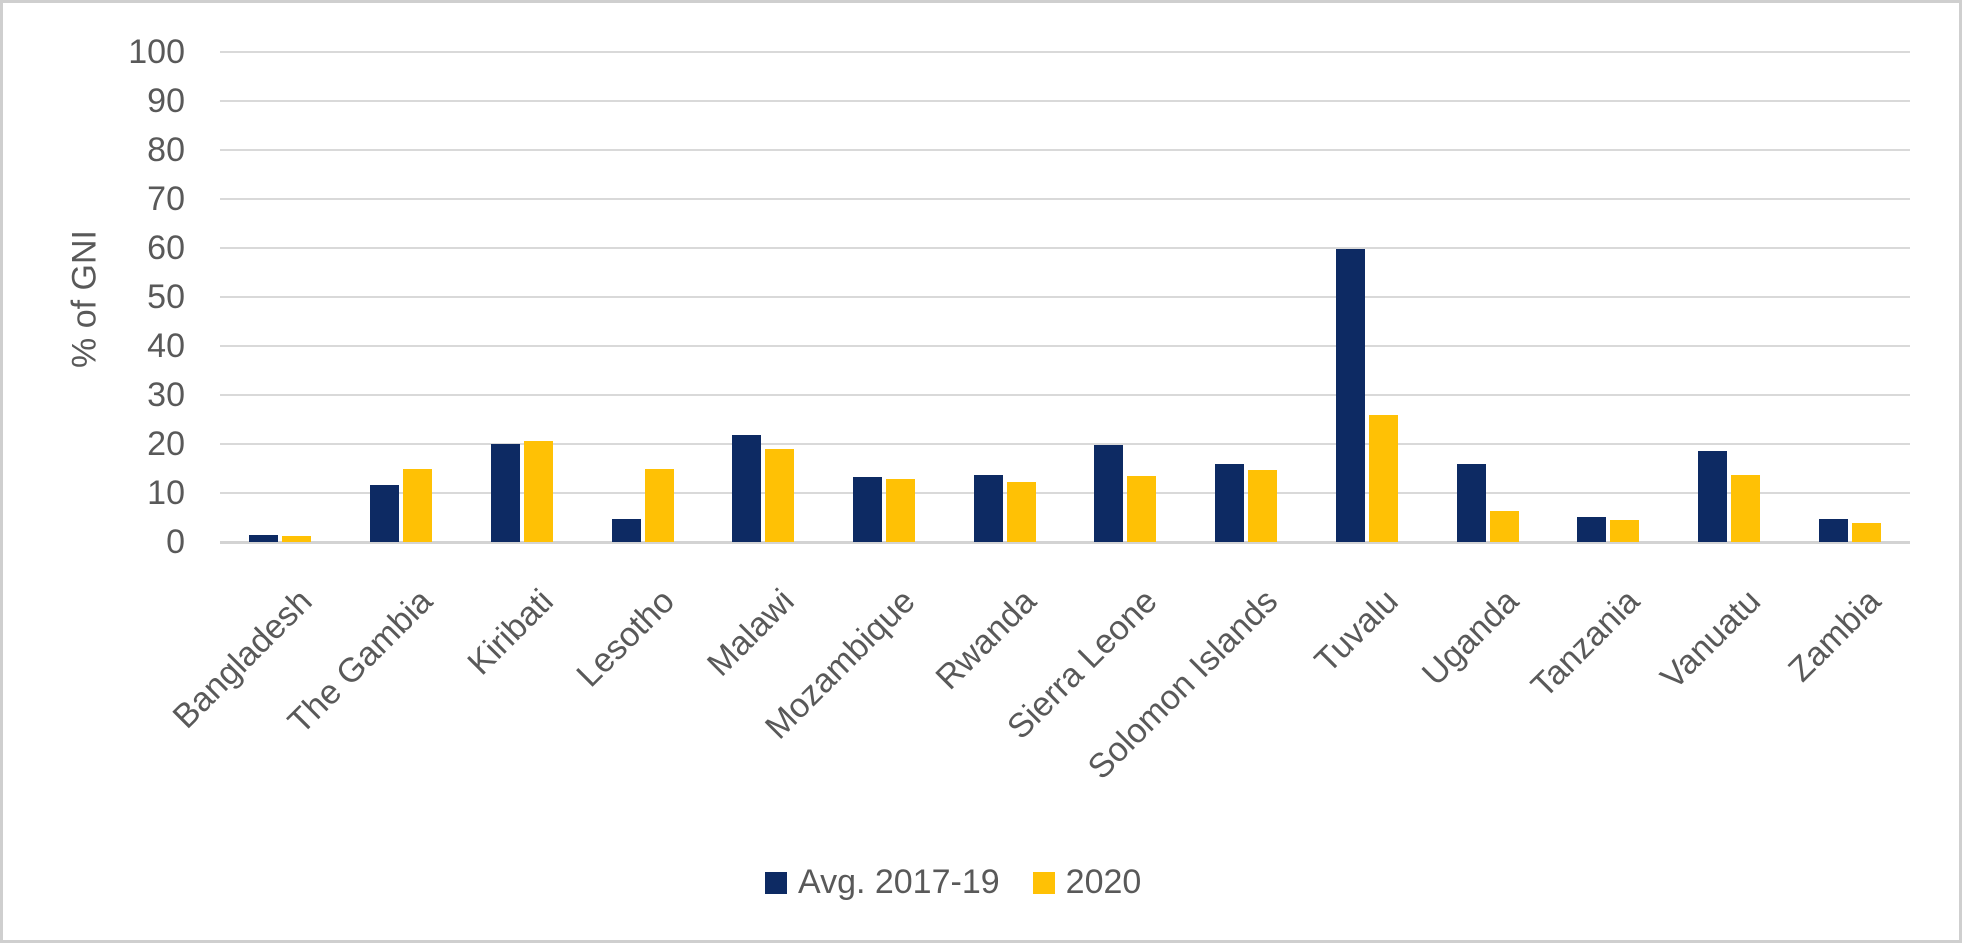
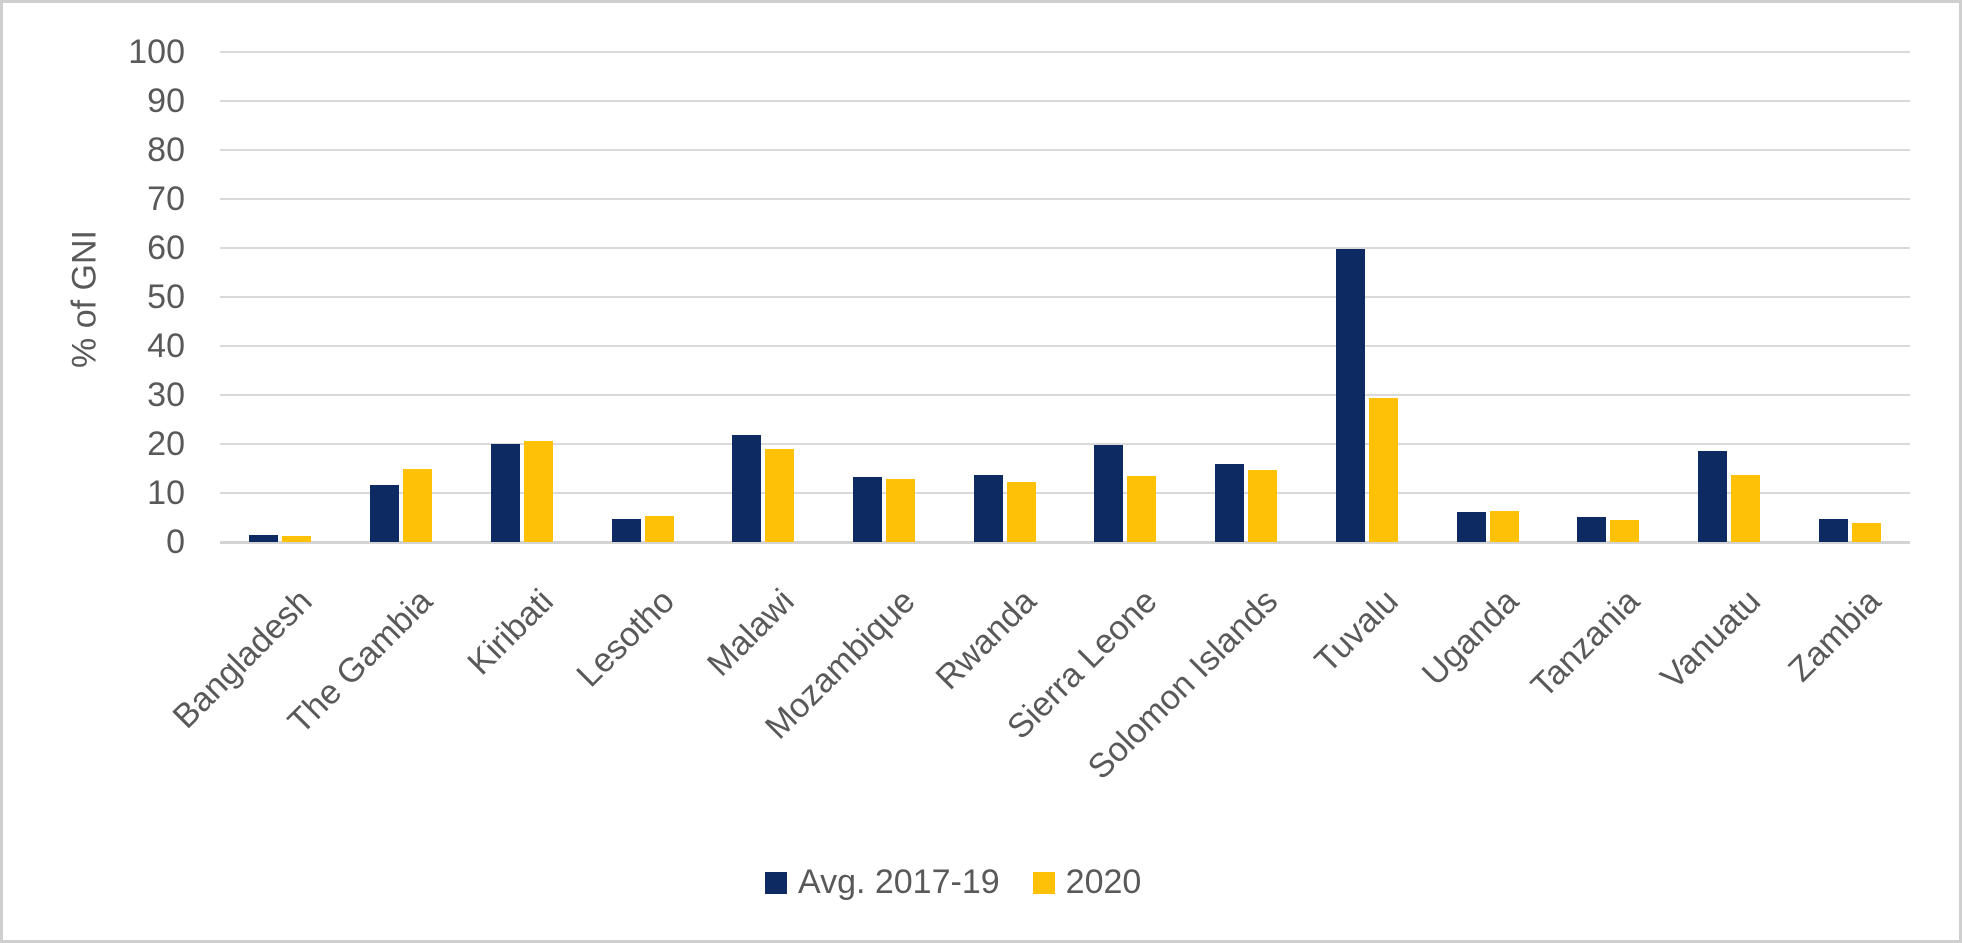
2020/Lesotho: 15 -> 5
2020/Tuvalu: 26 -> 29
Avg. 2017-19/Uganda: 16 -> 6
